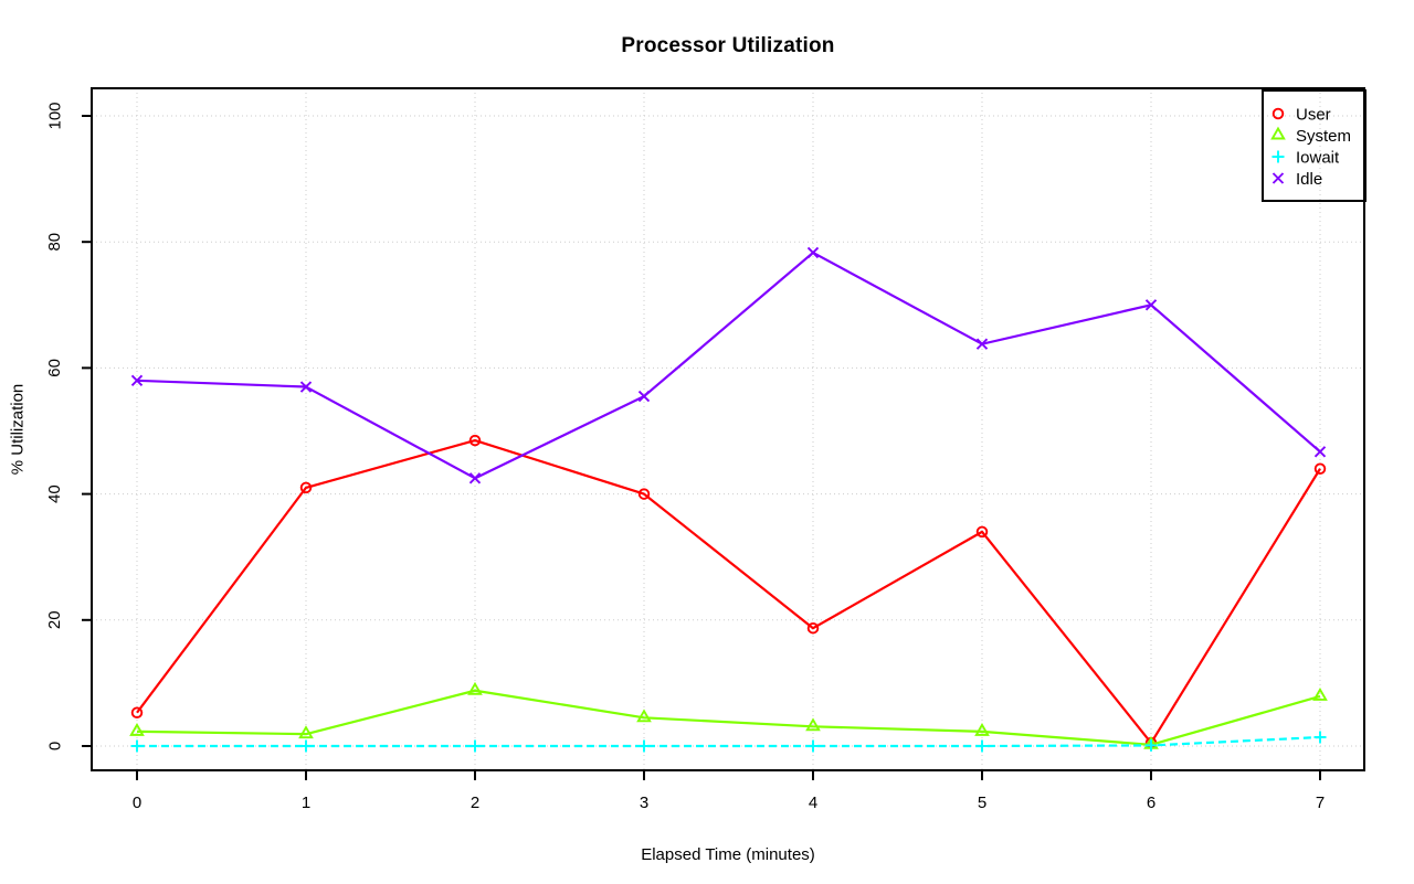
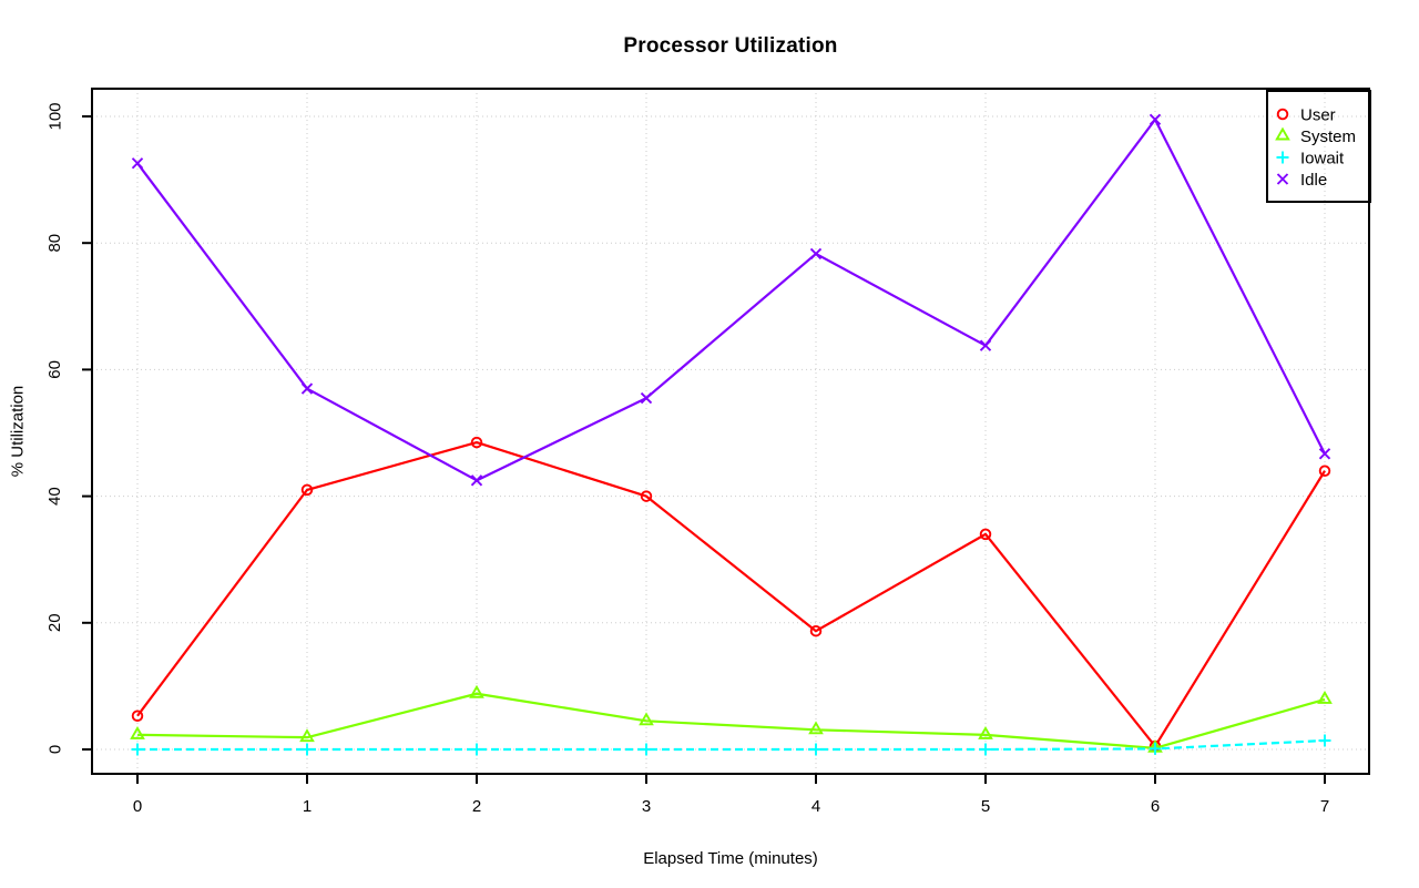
Idle/0: 58 -> 93
Idle/6: 70 -> 100
